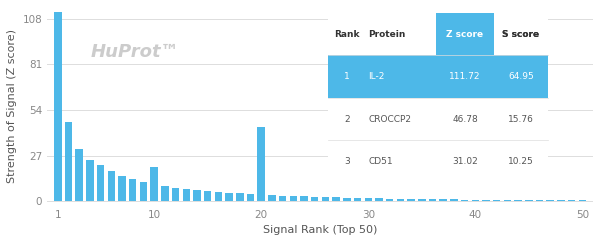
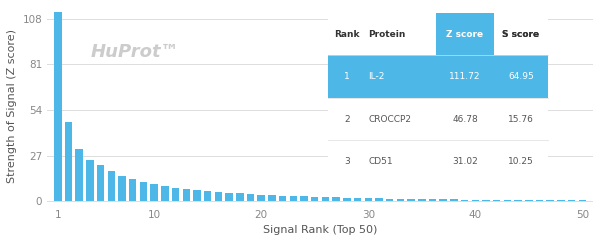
10: 20 -> 10
20: 44 -> 4
